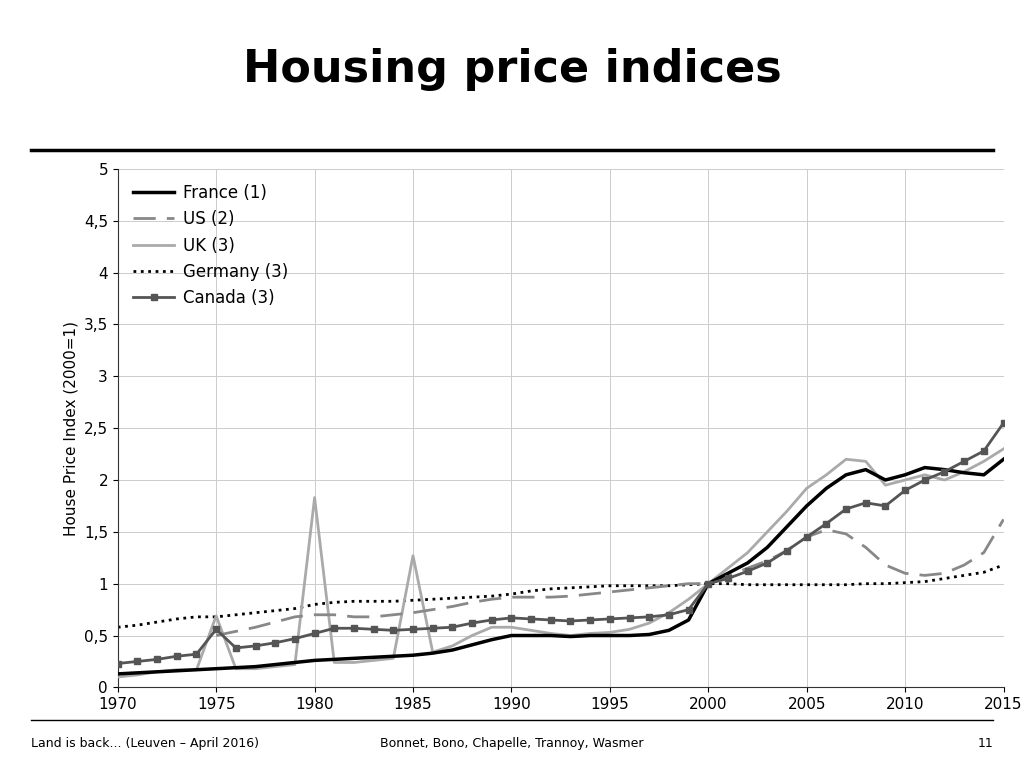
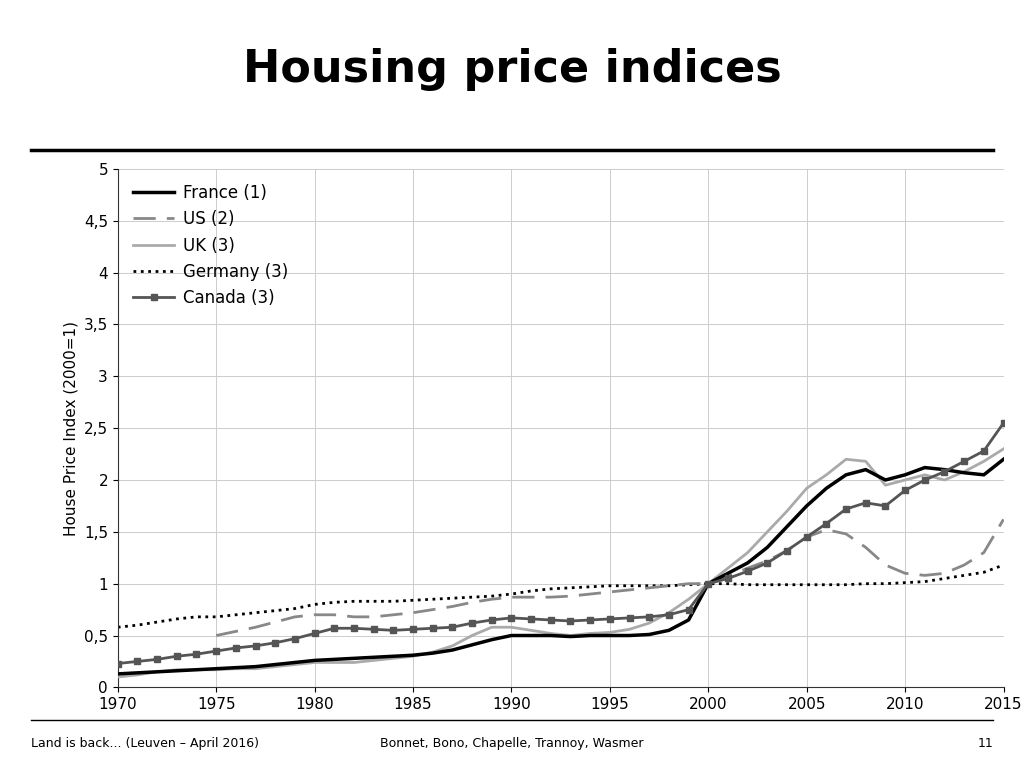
UK (3)/1975: 0,69 -> 0,17
Canada (3)/1975: 0,56 -> 0,35
UK (3)/1980: 1,83 -> 0,24
UK (3)/1985: 1,27 -> 0,30
